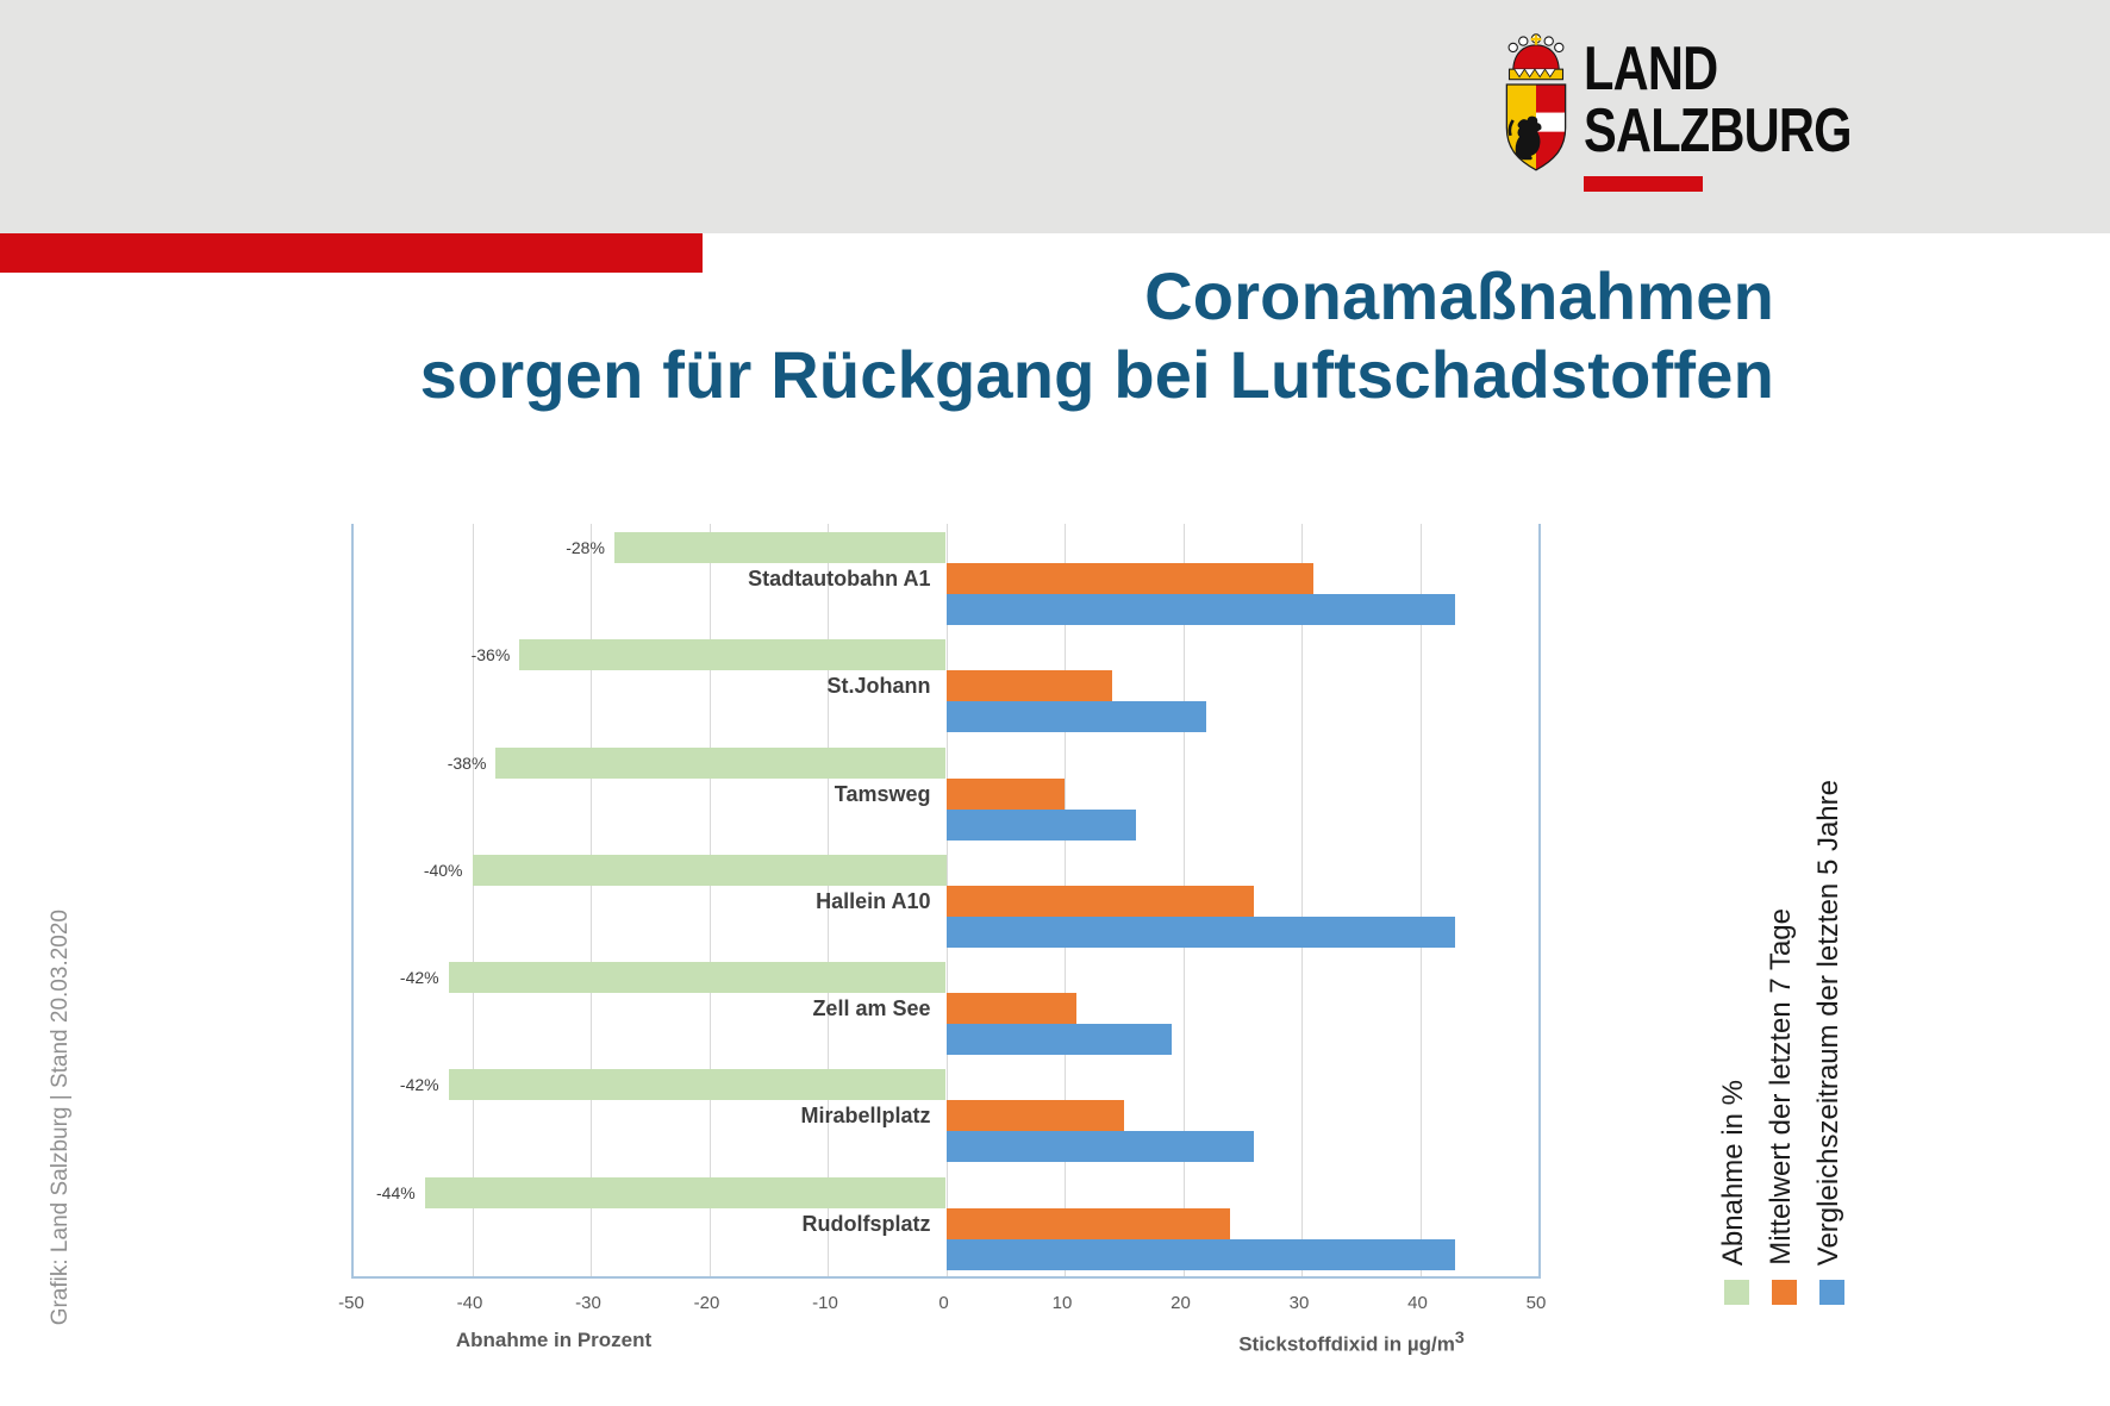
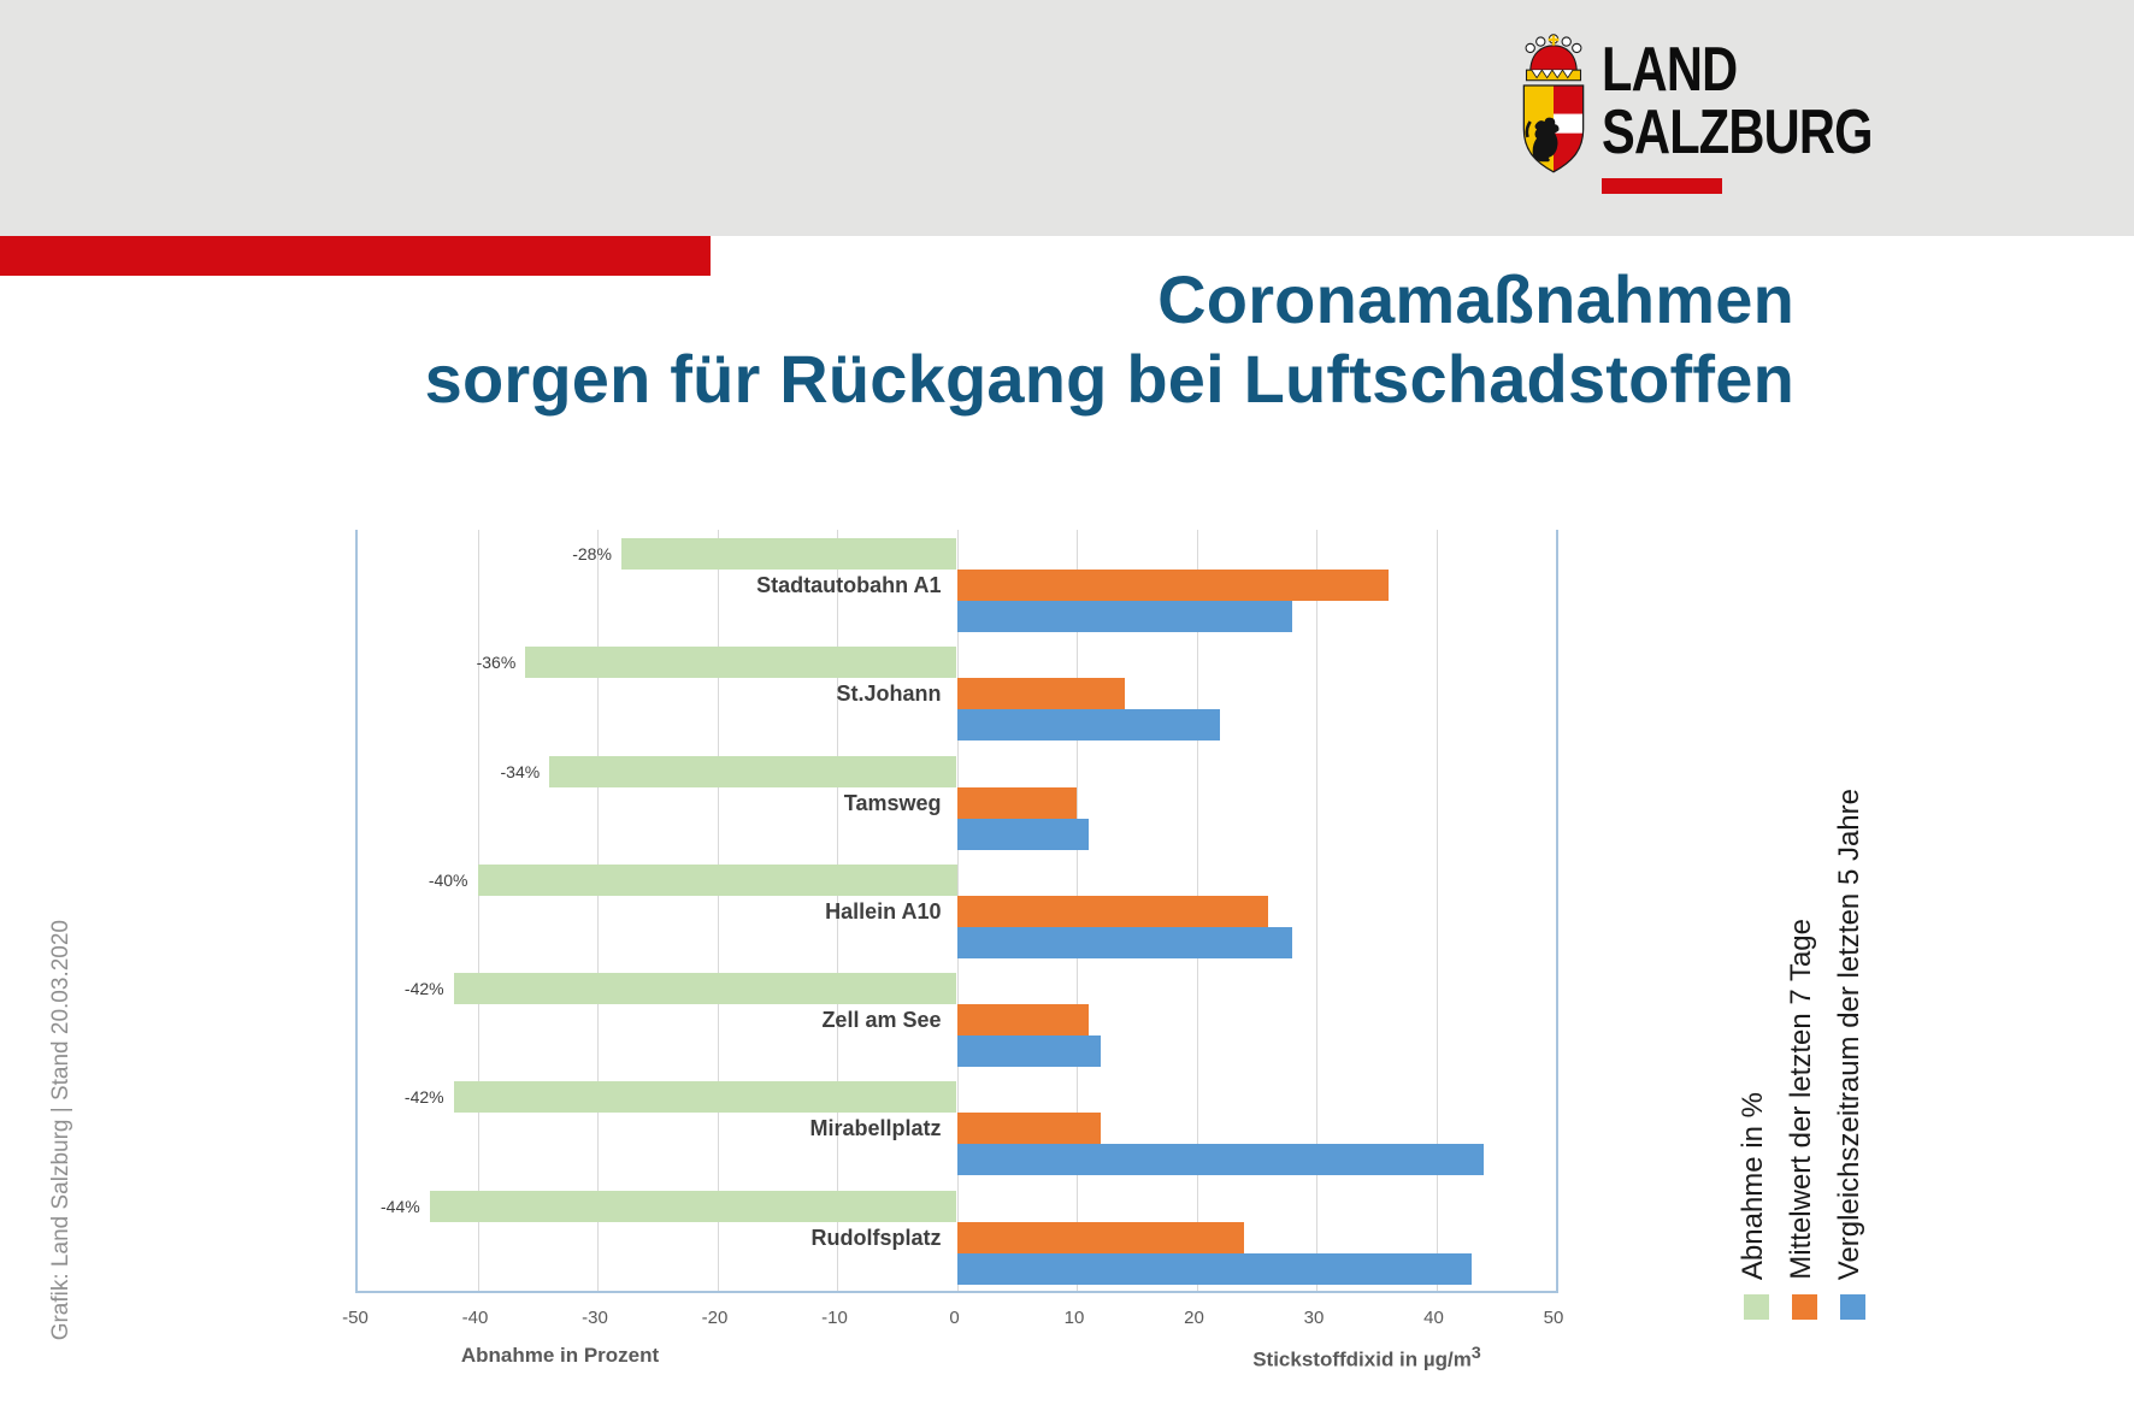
Mittelwert der letzten 7 Tage/Stadtautobahn A1: 31 -> 36
Vergleichszeitraum der letzten 5 Jahre/Stadtautobahn A1: 43 -> 28
Abnahme in %/Tamsweg: -38% -> -34%
Vergleichszeitraum der letzten 5 Jahre/Tamsweg: 16 -> 11
Vergleichszeitraum der letzten 5 Jahre/Hallein A10: 43 -> 28
Vergleichszeitraum der letzten 5 Jahre/Zell am See: 19 -> 12
Mittelwert der letzten 7 Tage/Mirabellplatz: 15 -> 12
Vergleichszeitraum der letzten 5 Jahre/Mirabellplatz: 26 -> 44
